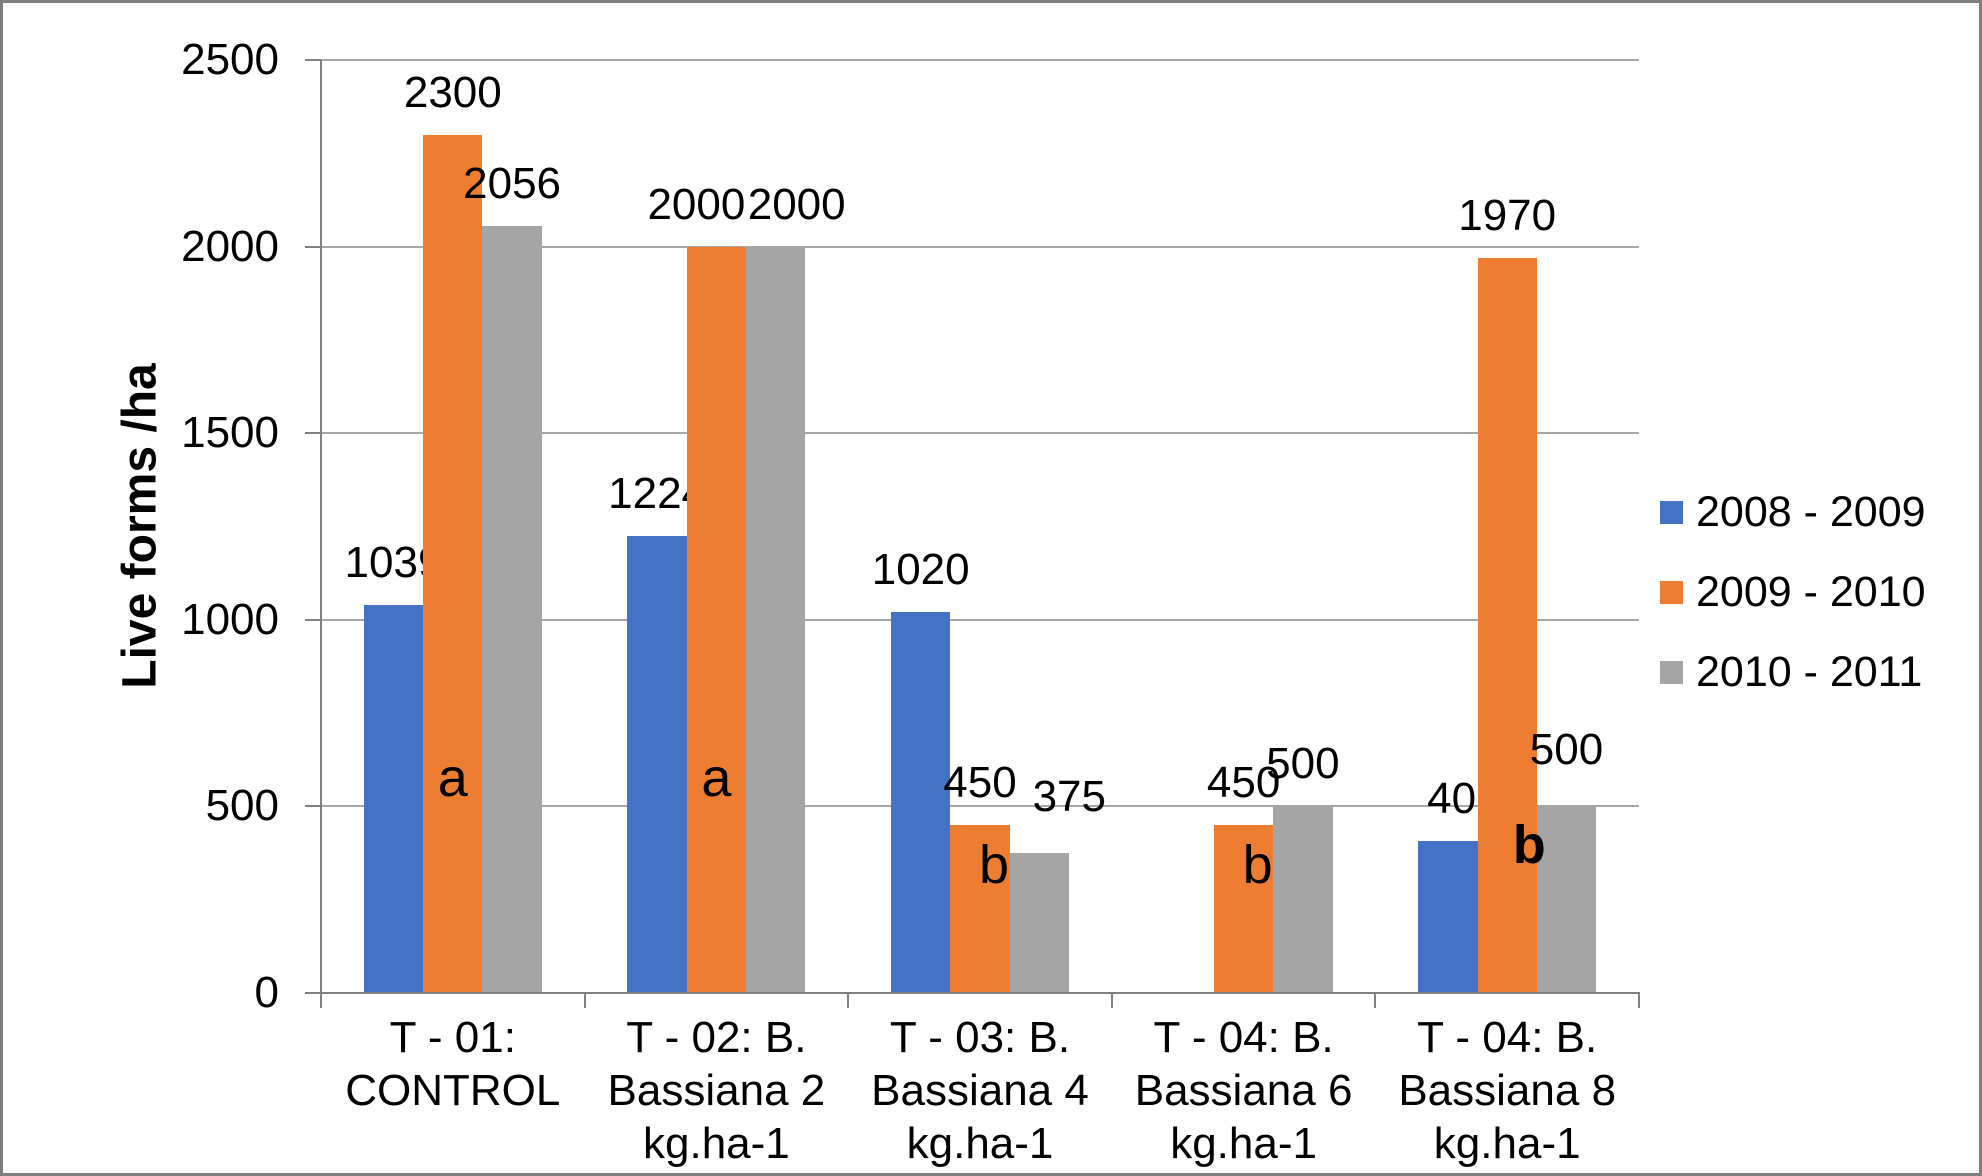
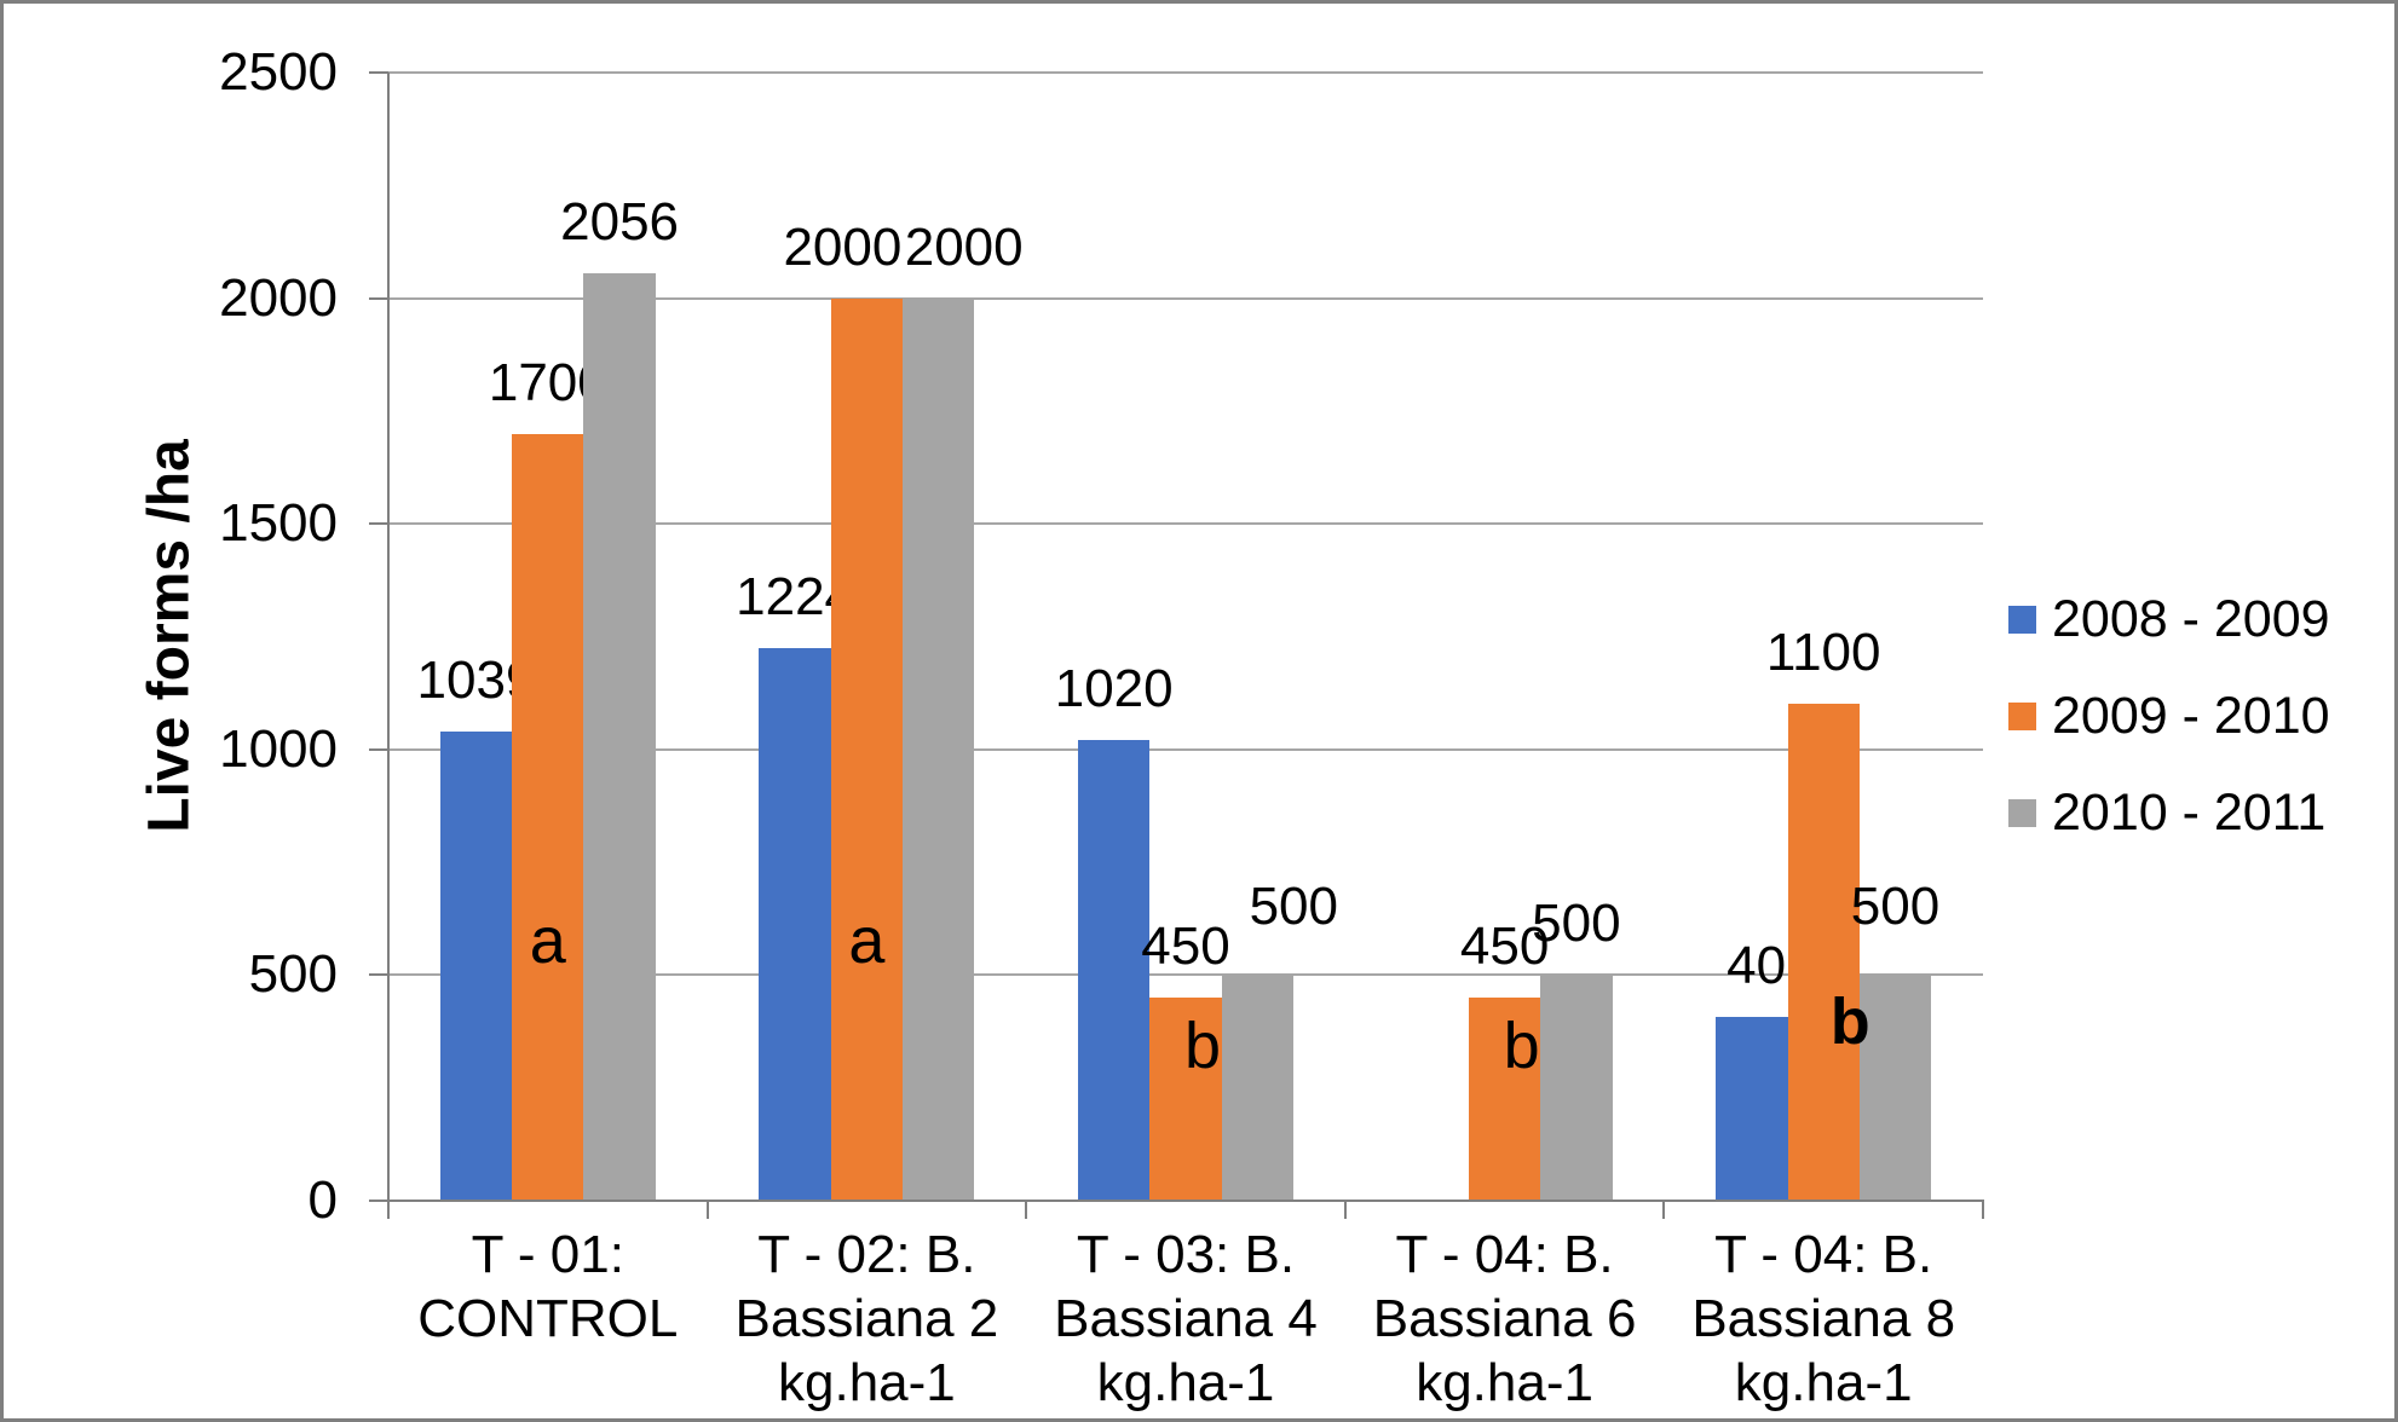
2009 - 2010/T - 01: CONTROL: 2300 -> 1700
2010 - 2011/T - 03: B. Bassiana 4 kg.ha-1: 375 -> 500
2009 - 2010/T - 04: B. Bassiana 8 kg.ha-1: 1970 -> 1100
